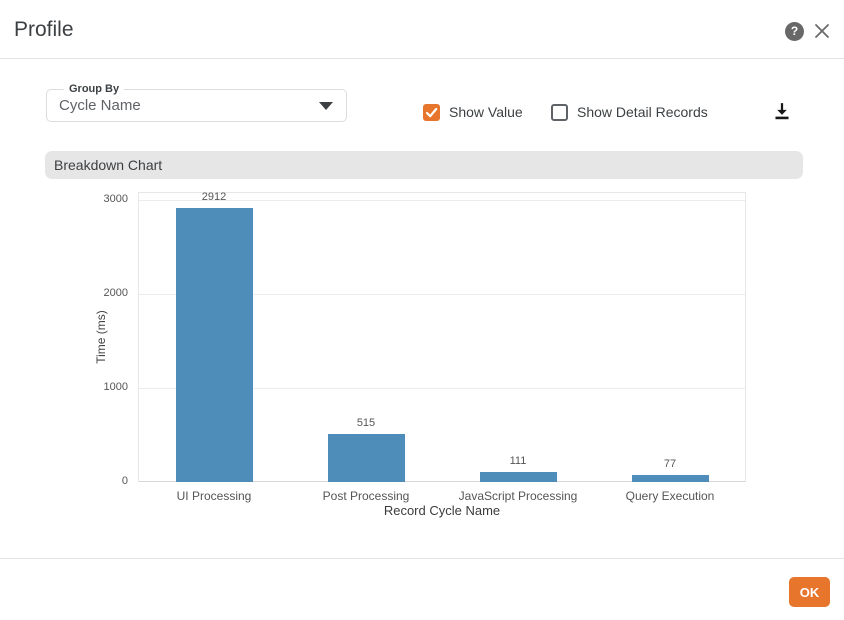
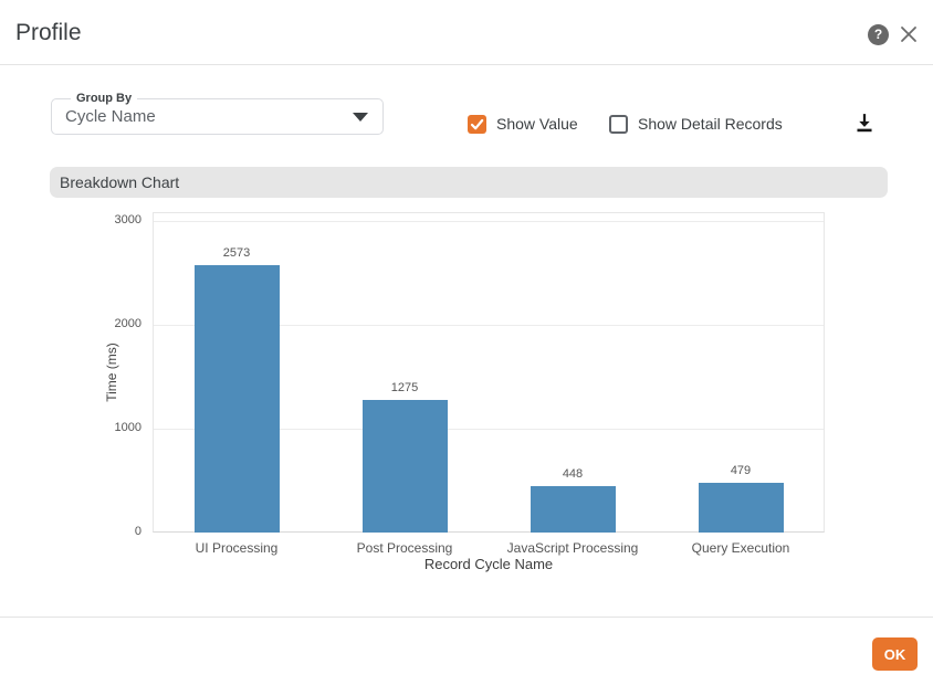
UI Processing: 2912 -> 2573
Post Processing: 515 -> 1275
JavaScript Processing: 111 -> 448
Query Execution: 77 -> 479
